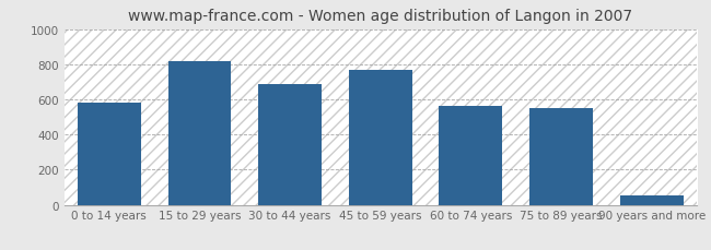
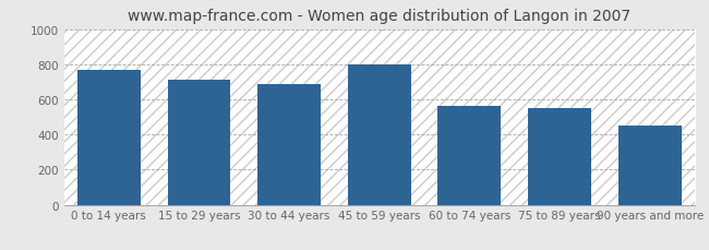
0 to 14 years: 580 -> 770
15 to 29 years: 820 -> 710
45 to 59 years: 760 -> 800
90 years and more: 60 -> 450
